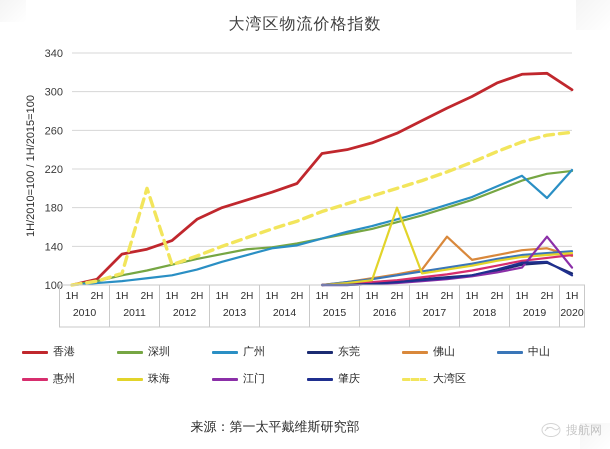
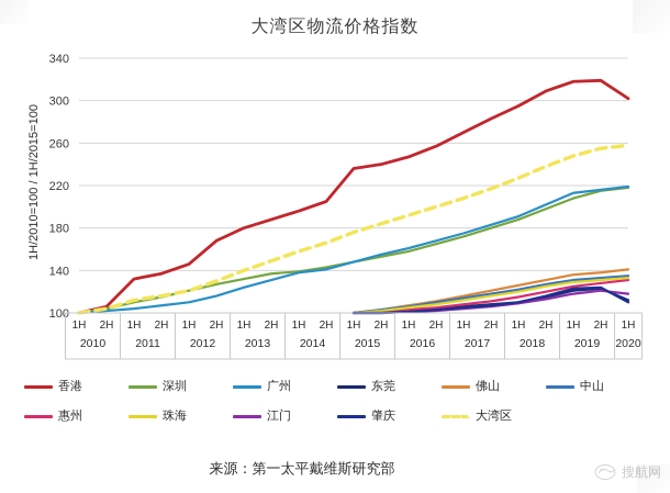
大湾区/2H 2011: 200 -> 120
珠海/2H 2016: 180 -> 110
佛山/2H 2017: 150 -> 120
广州/2H 2019: 190 -> 220
江门/2H 2019: 150 -> 120
佛山/1H 2020: 130 -> 140
